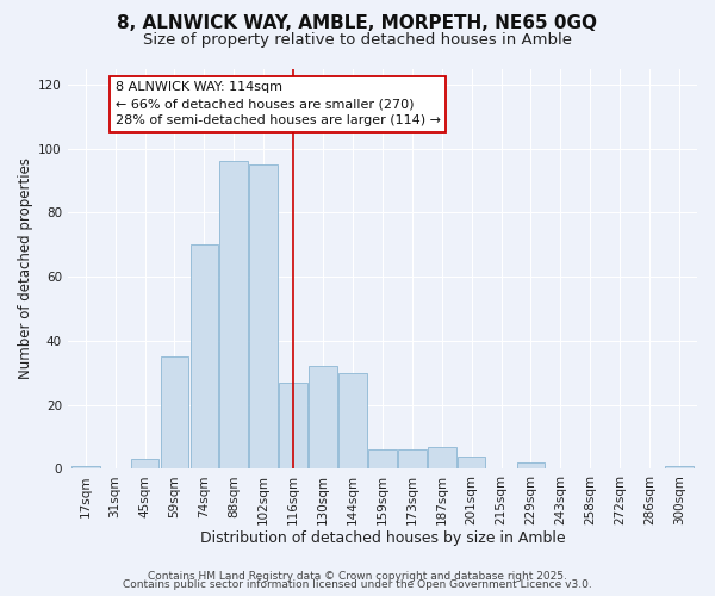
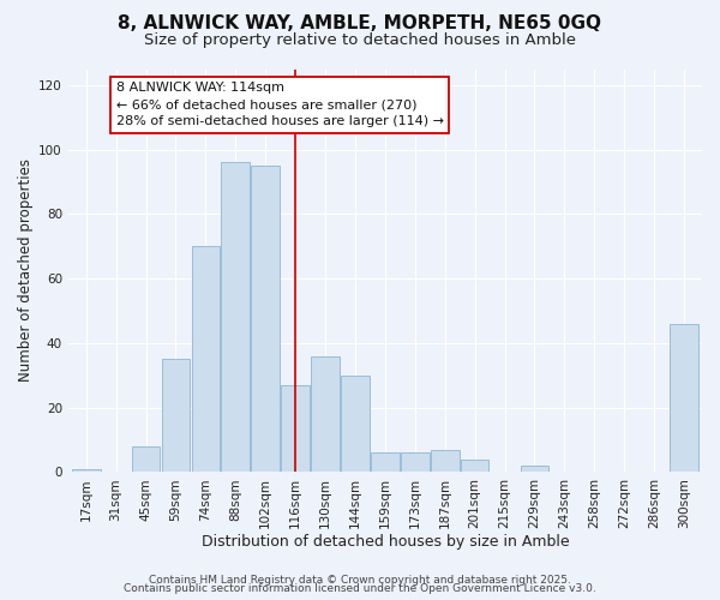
45sqm: 3 -> 8
130sqm: 32 -> 36
300sqm: 1 -> 46
